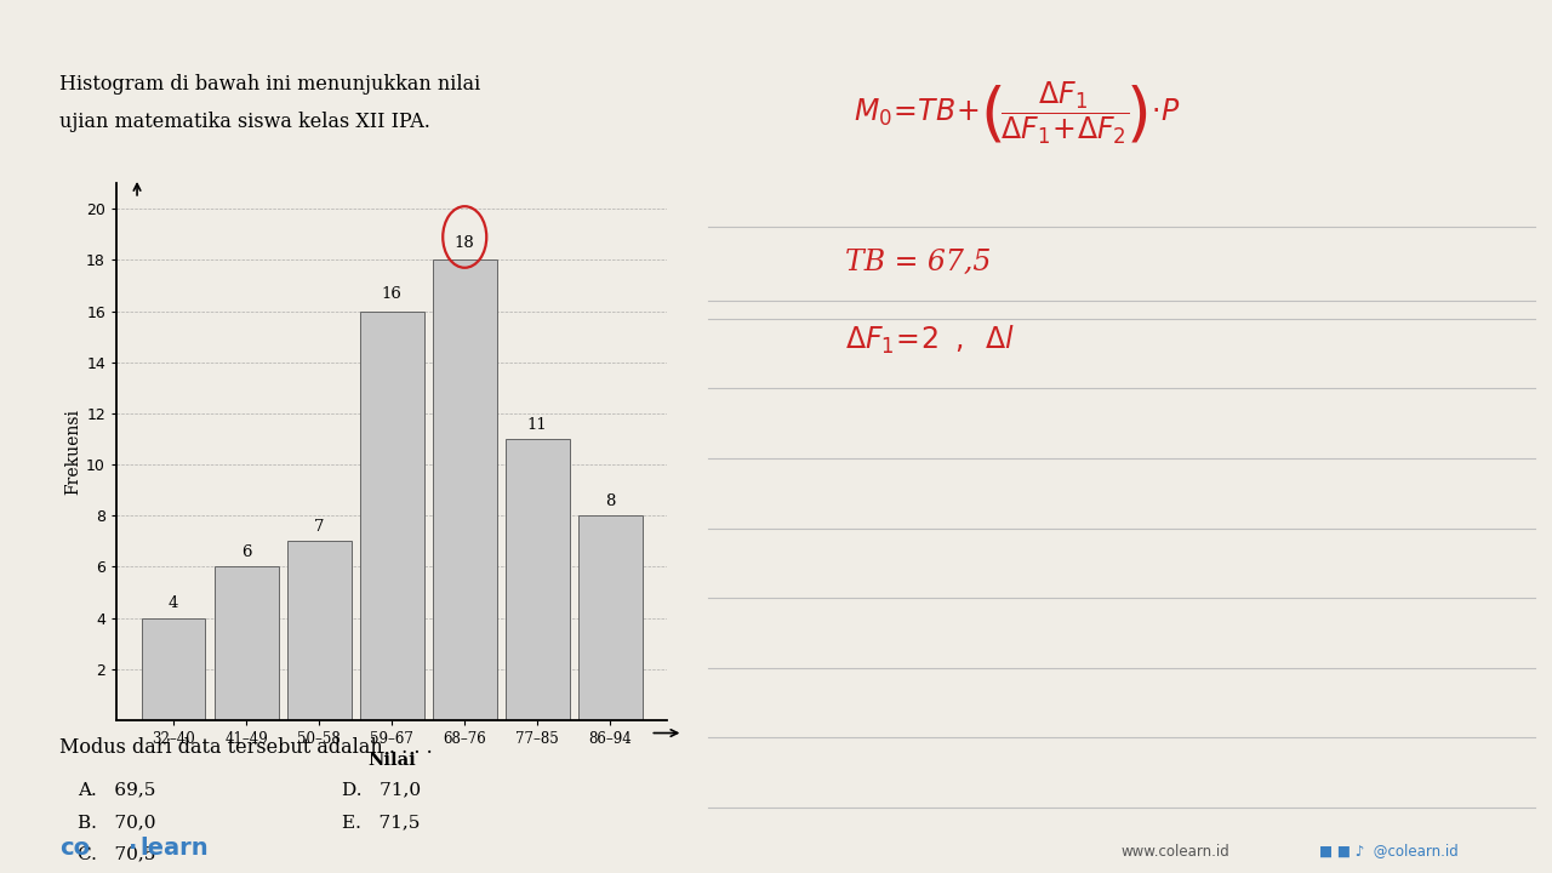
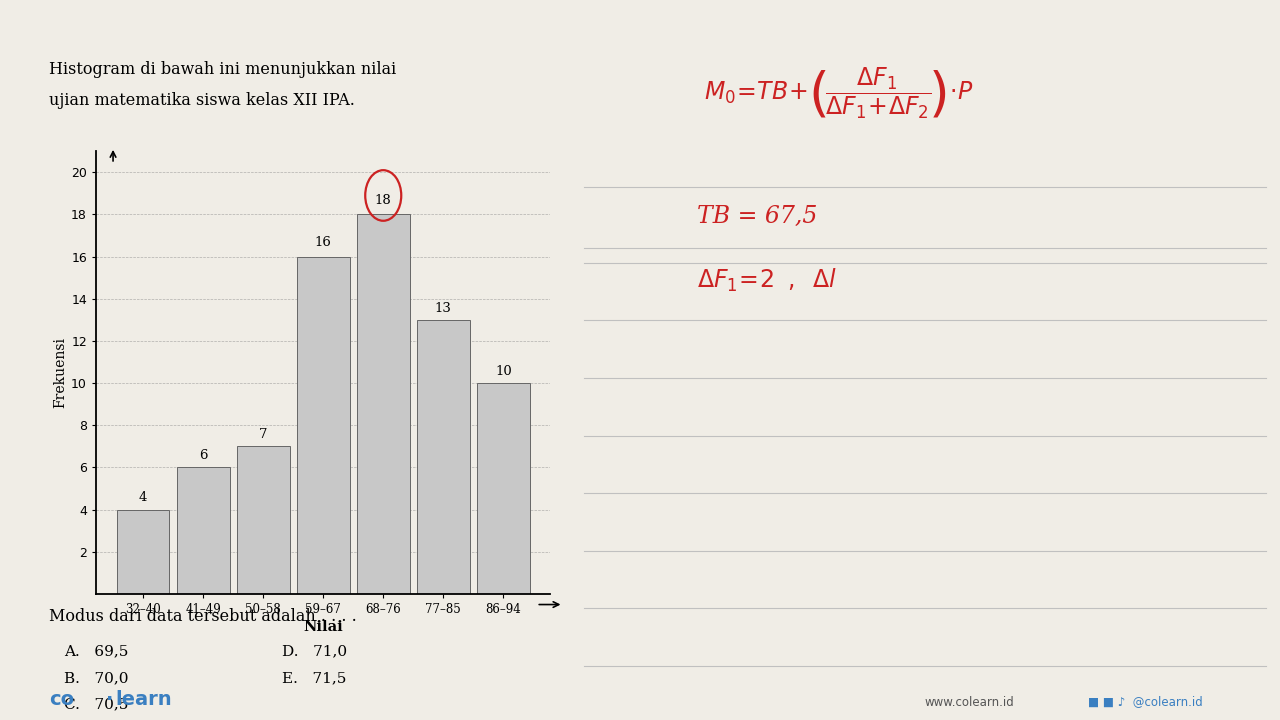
77–85: 11 -> 13
86–94: 8 -> 10
